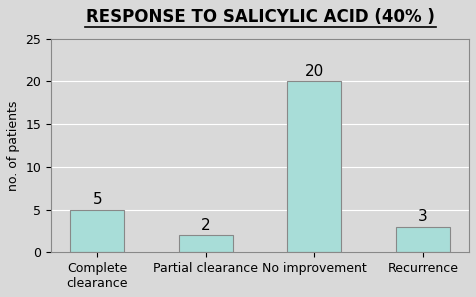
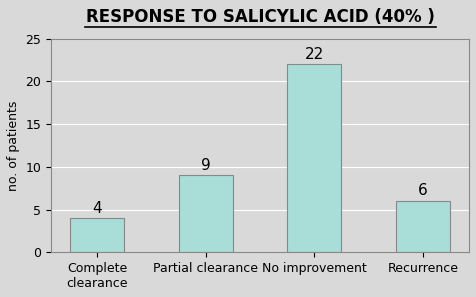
Complete clearance: 5 -> 4
Partial clearance: 2 -> 9
No improvement: 20 -> 22
Recurrence: 3 -> 6
